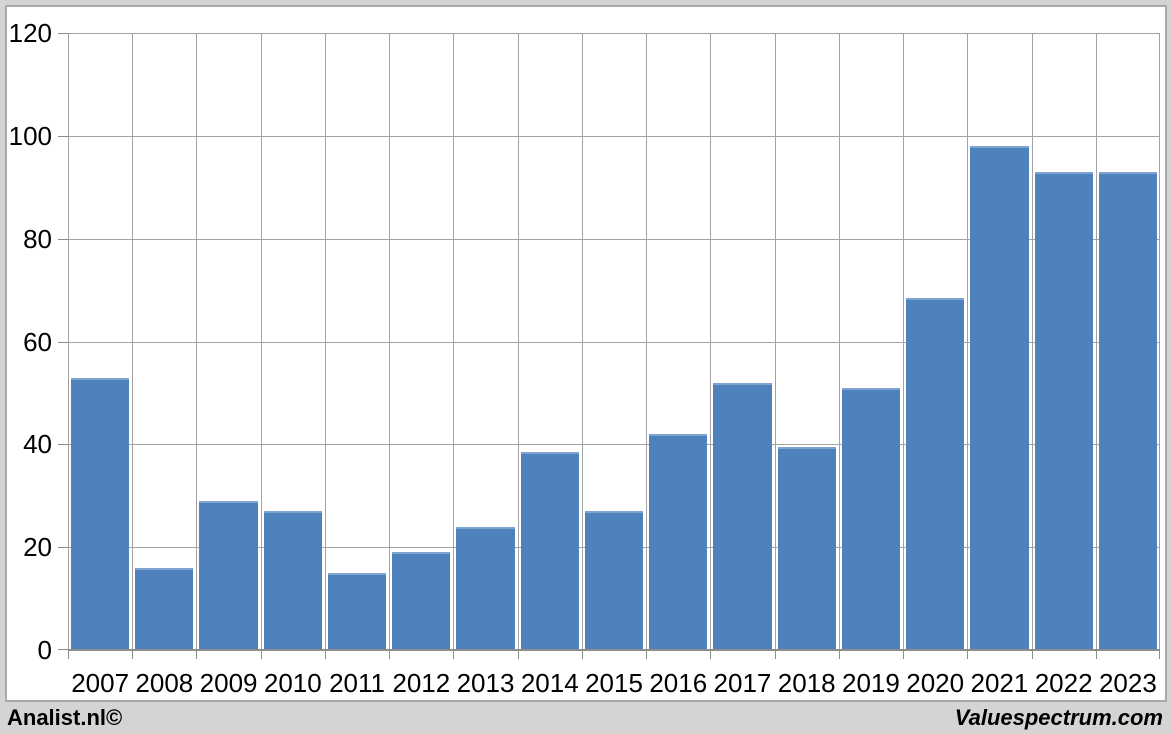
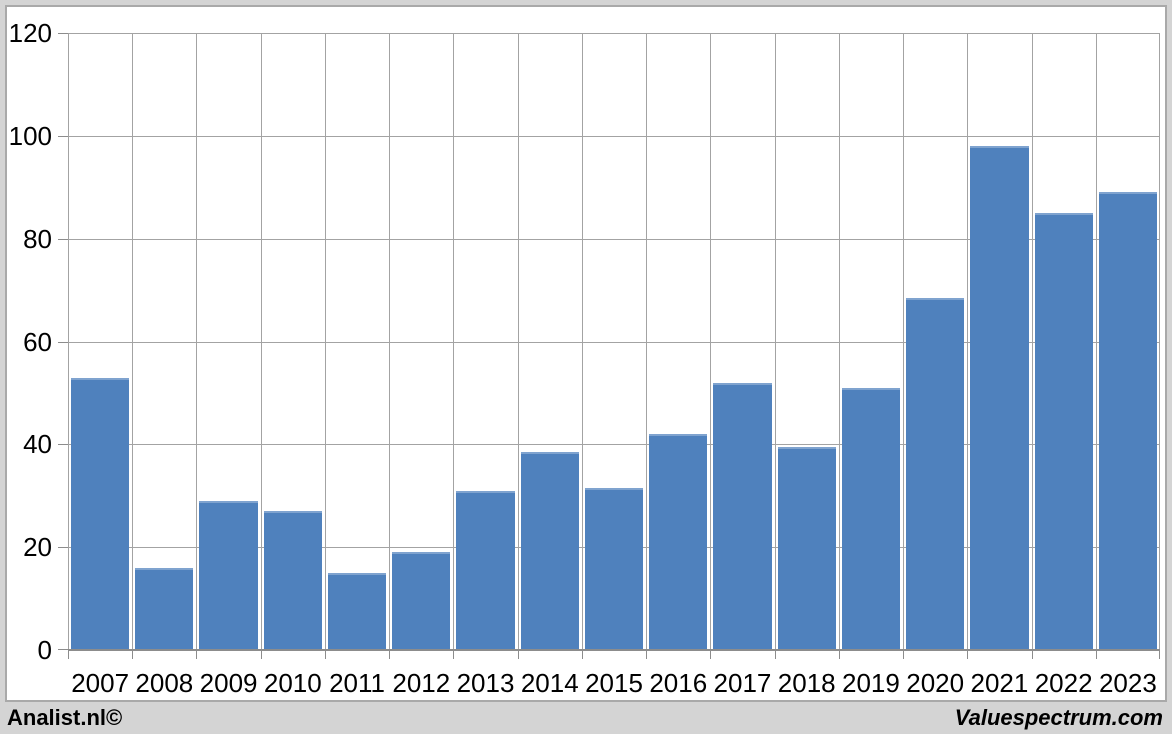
2013: 24 -> 31
2015: 27 -> 32
2022: 93 -> 85
2023: 93 -> 89
